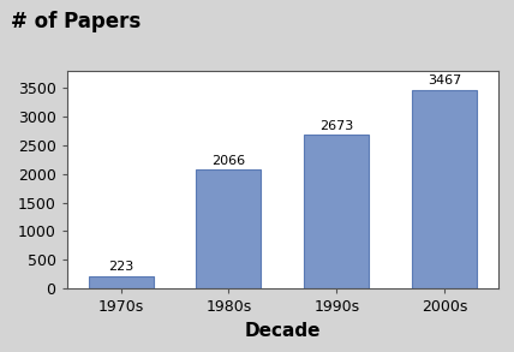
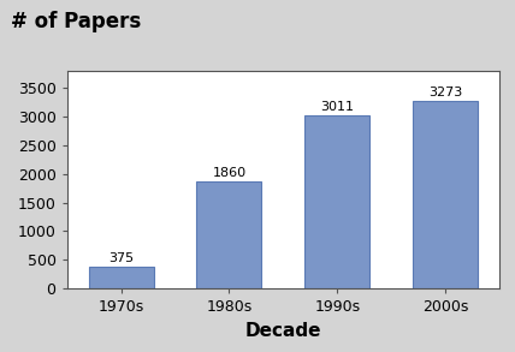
1970s: 223 -> 375
1980s: 2066 -> 1860
1990s: 2673 -> 3011
2000s: 3467 -> 3273
